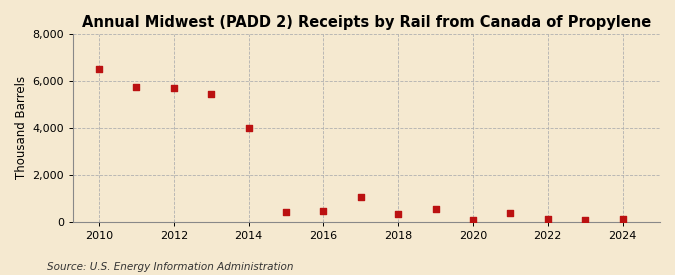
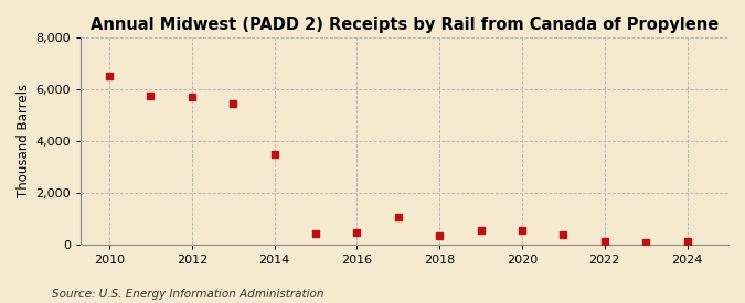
2014: 4,000 -> 3,500
2020: 80 -> 550
